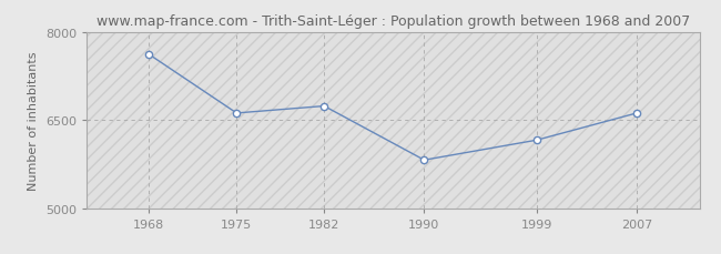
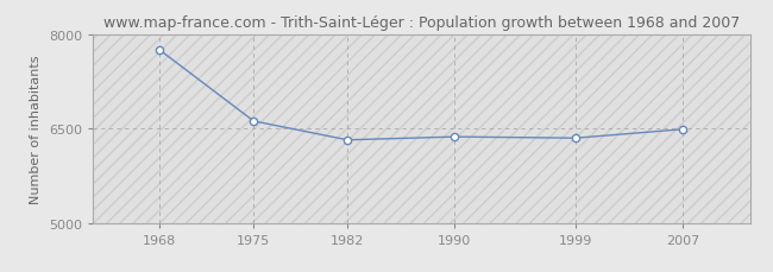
1968: 7620 -> 7750
1982: 6740 -> 6320
1990: 5820 -> 6370
1999: 6160 -> 6350
2007: 6620 -> 6490
